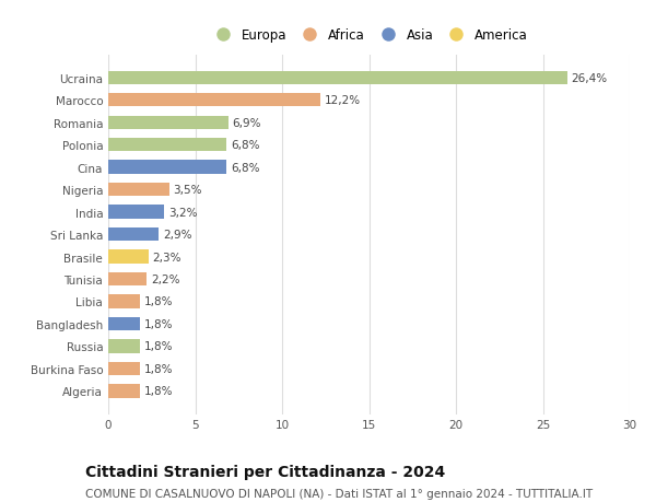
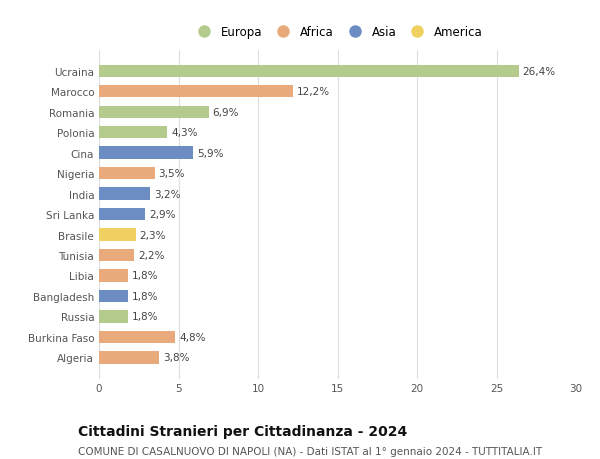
Polonia: 6,8% -> 4,3%
Cina: 6,8% -> 5,9%
Burkina Faso: 1,8% -> 4,8%
Algeria: 1,8% -> 3,8%
